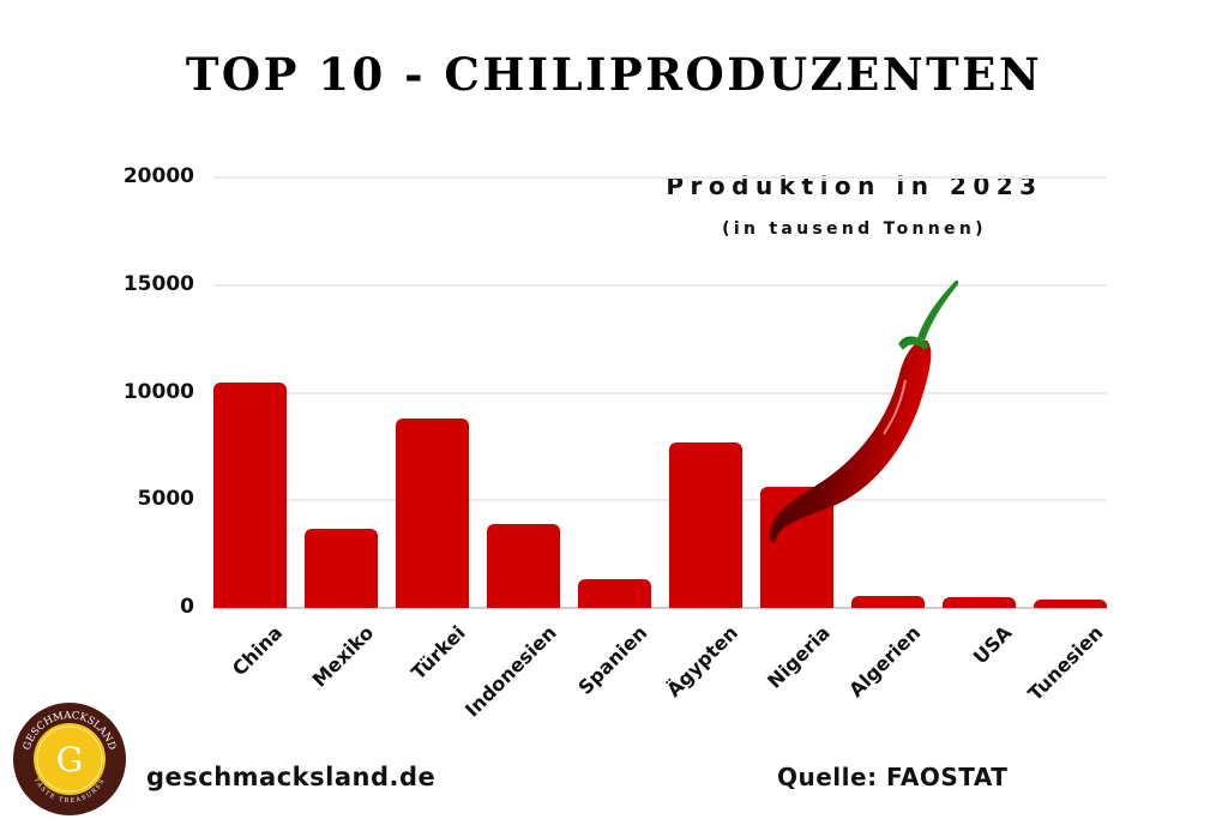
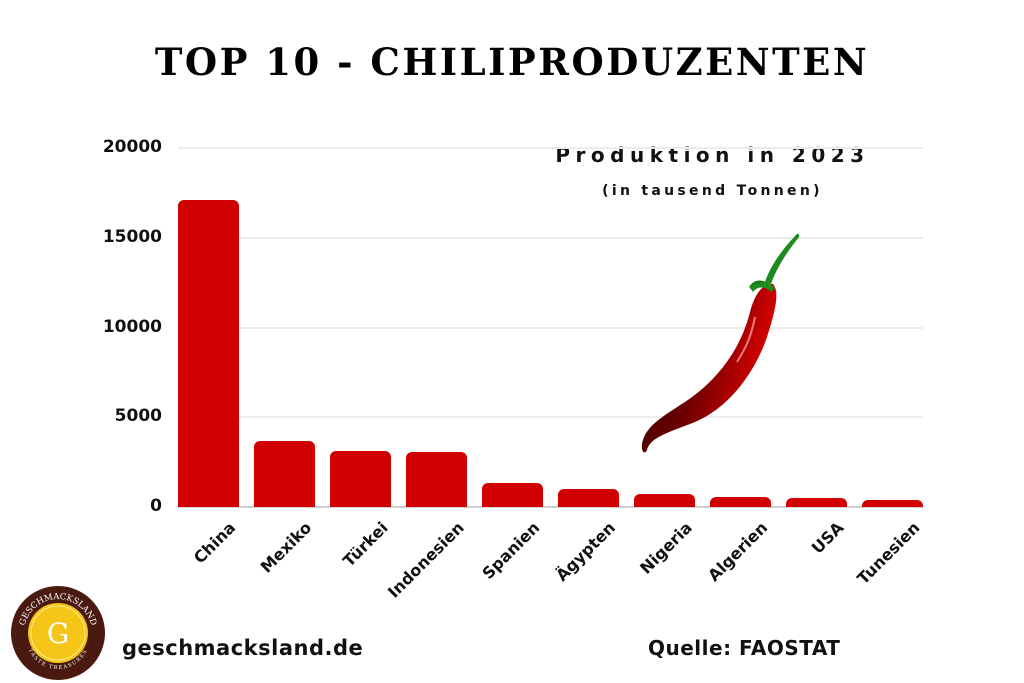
China: 10500 -> 17100
Türkei: 8800 -> 3100
Indonesien: 3900 -> 3000
Ägypten: 7700 -> 1000
Nigeria: 5600 -> 700
